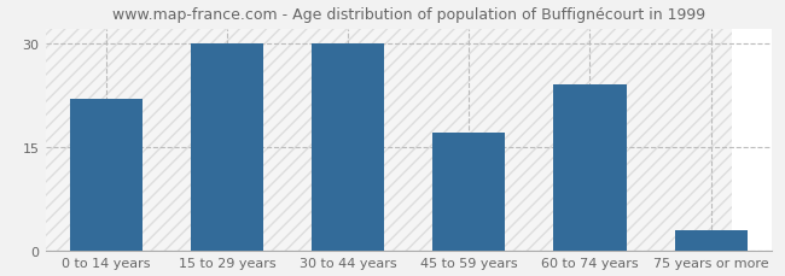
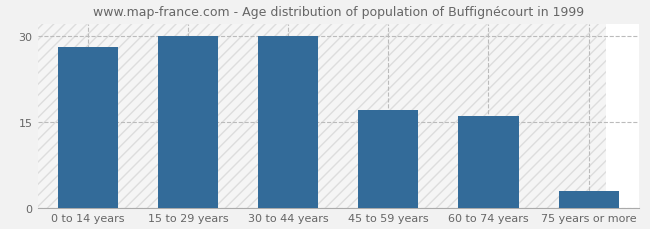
0 to 14 years: 22 -> 28
60 to 74 years: 24 -> 16
